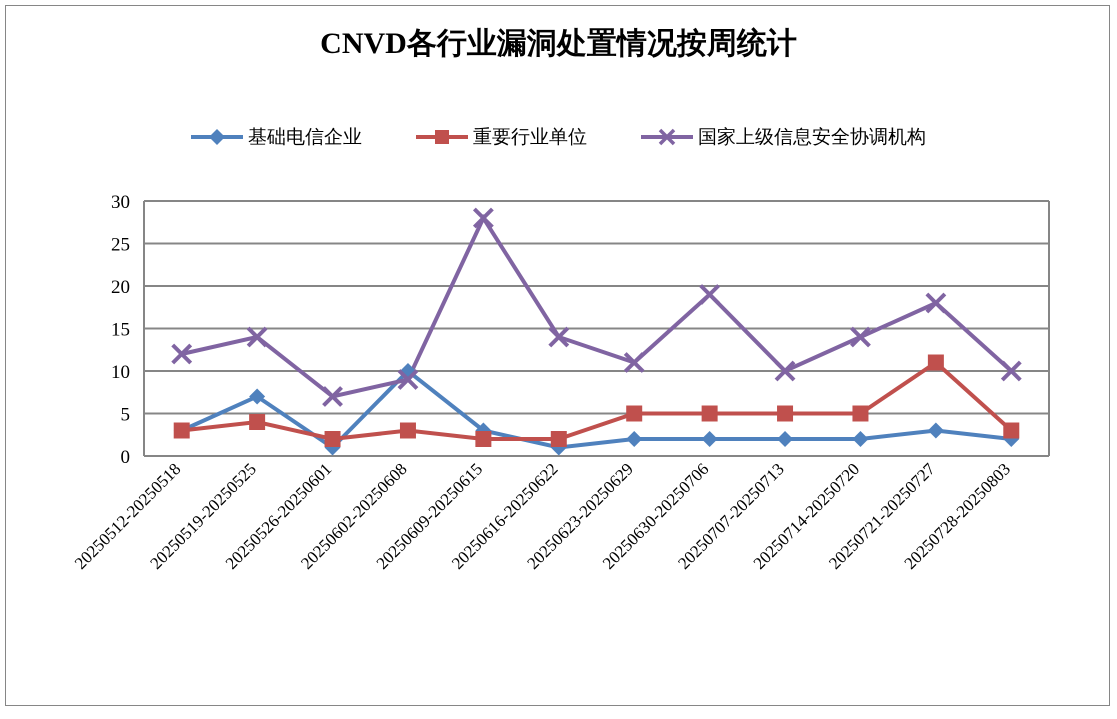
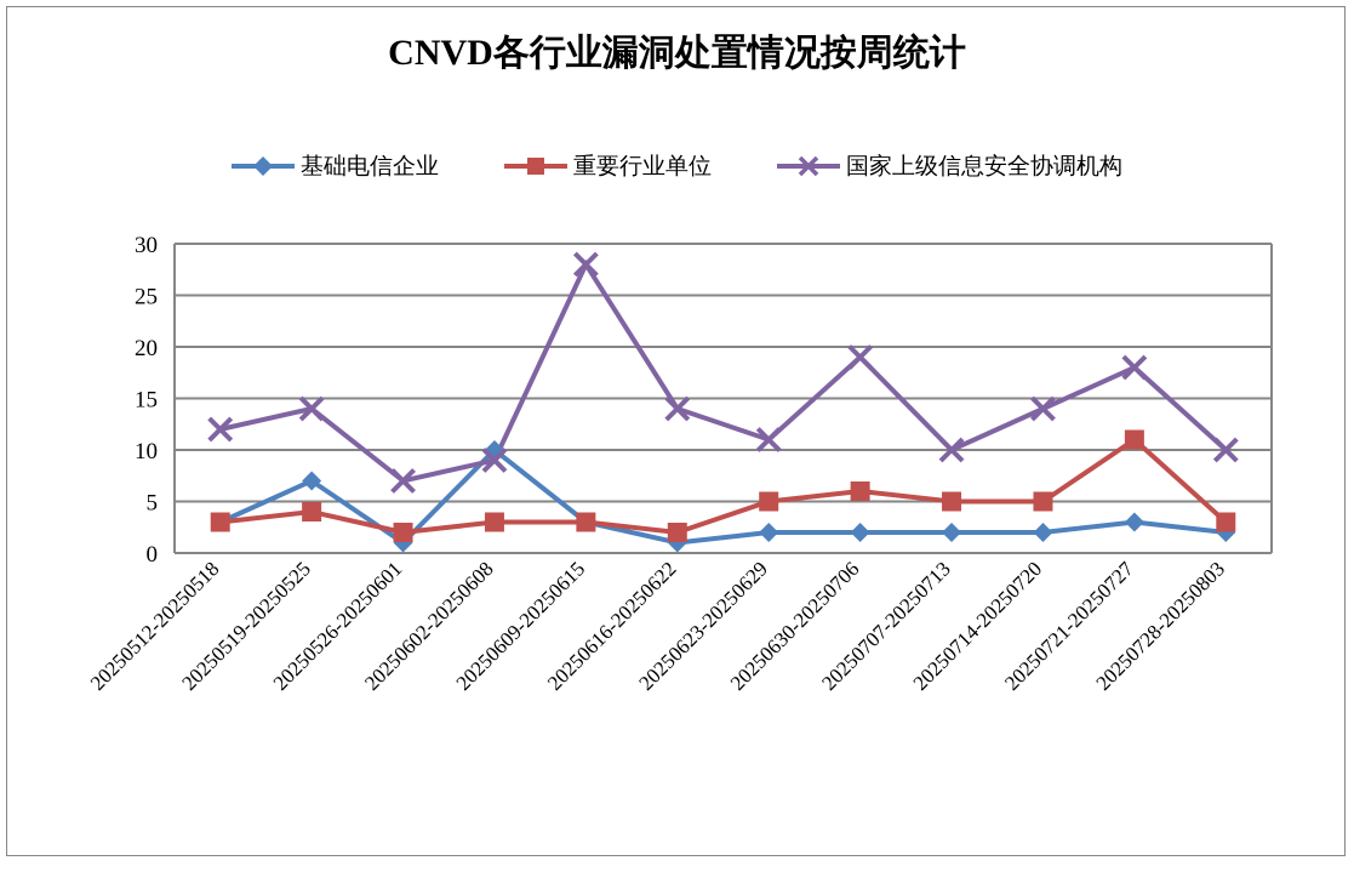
重要行业单位/20250609-20250615: 2 -> 3
重要行业单位/20250630-20250706: 5 -> 6
